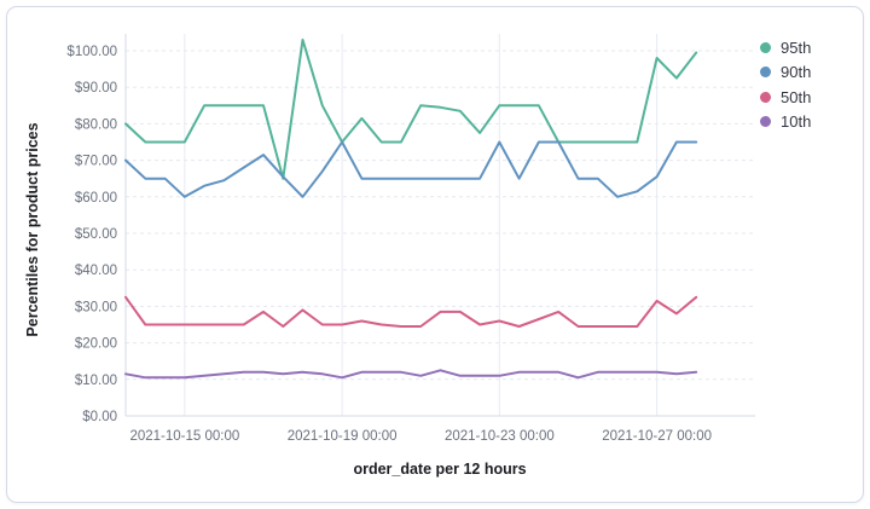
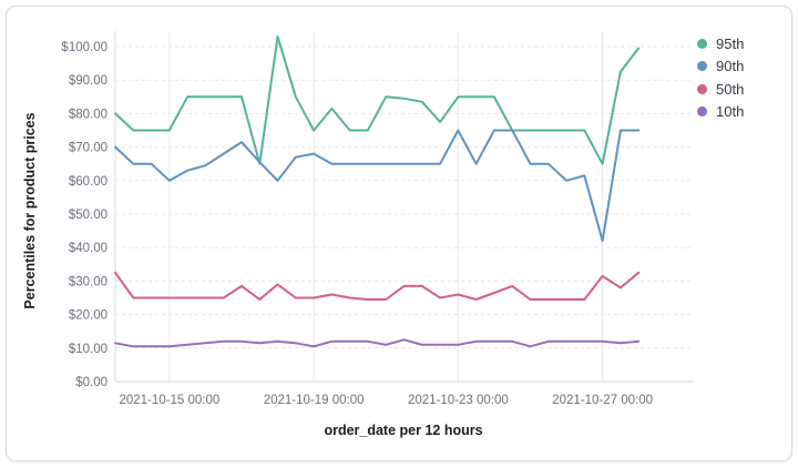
90th/2021-10-19 00:00: $75 -> $68
95th/2021-10-27 00:00: $98 -> $65
90th/2021-10-27 00:00: $66 -> $42
